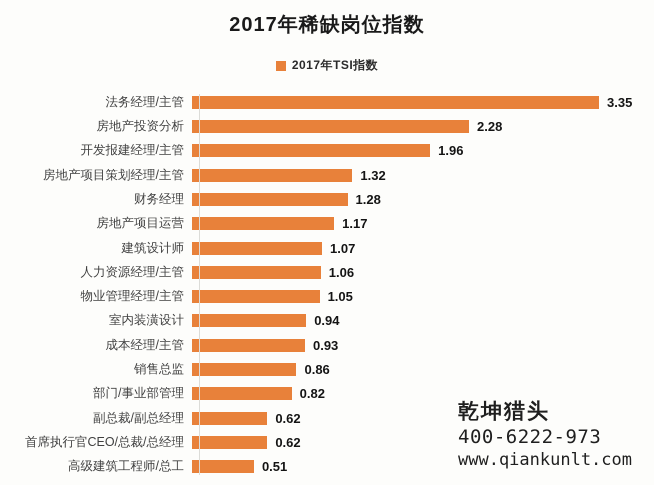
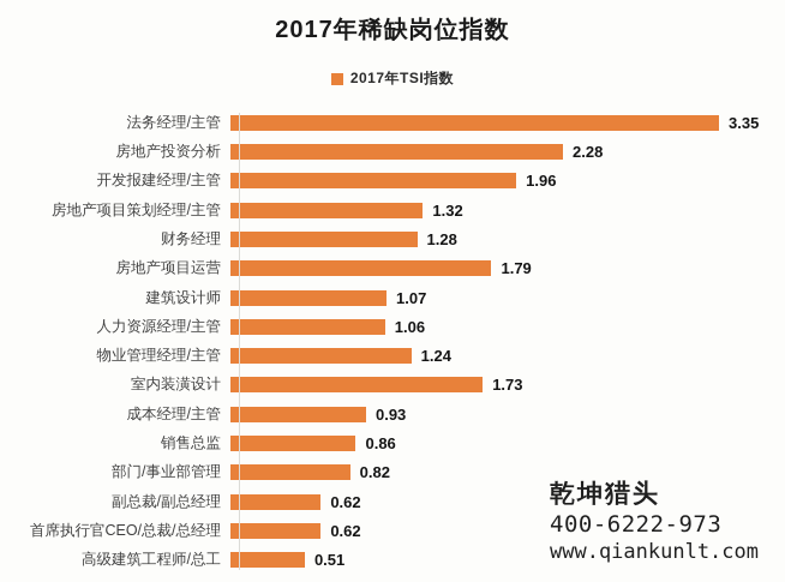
房地产项目运营: 1.17 -> 1.79
物业管理经理/主管: 1.05 -> 1.24
室内装潢设计: 0.94 -> 1.73
